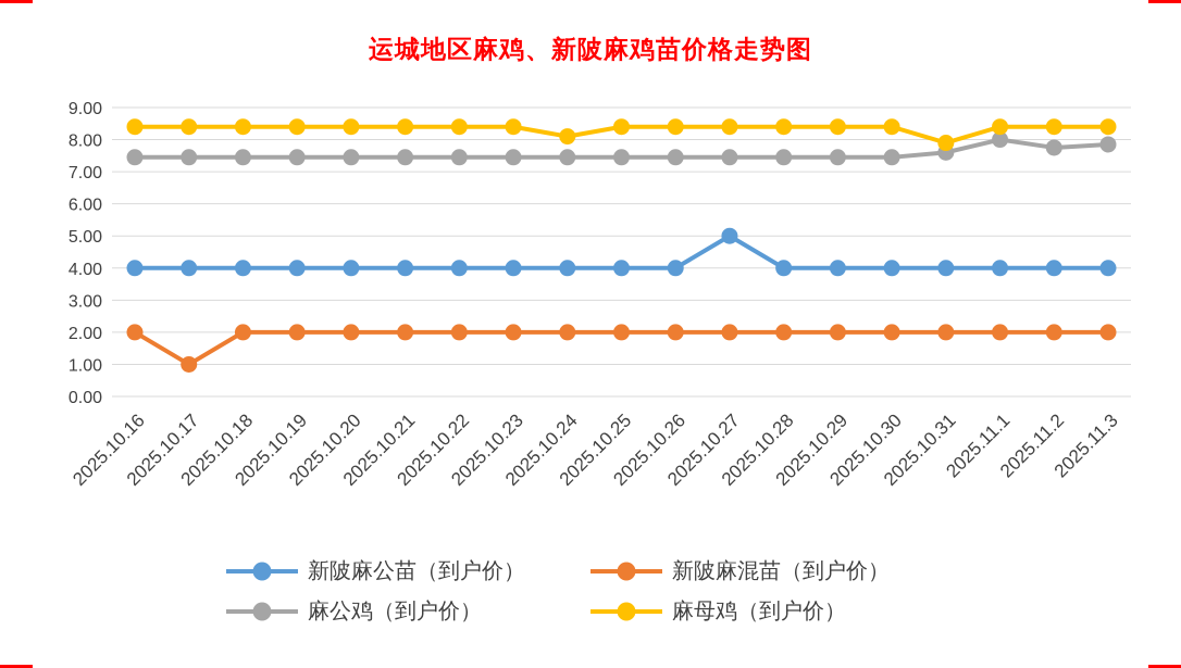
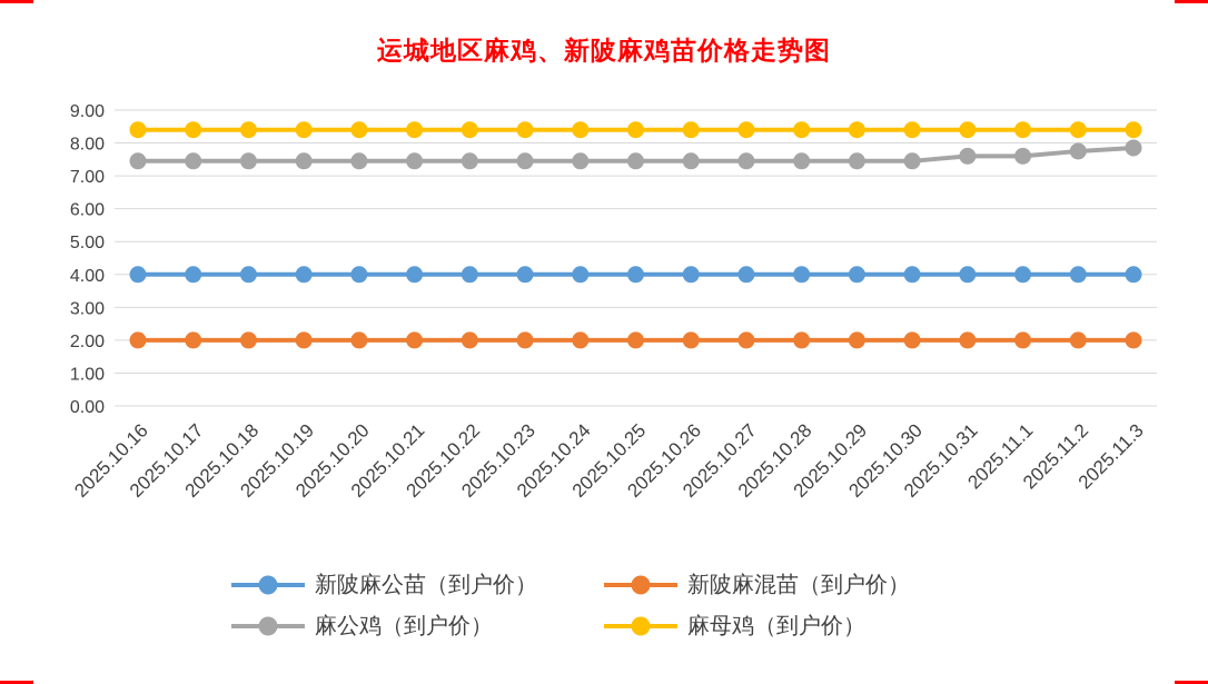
新陂麻混苗（到户价）/2025.10.17: 1 -> 2
麻母鸡（到户价）/2025.10.24: 8.1 -> 8.4
新陂麻公苗（到户价）/2025.10.27: 5 -> 4
麻母鸡（到户价）/2025.10.31: 7.9 -> 8.4
麻公鸡（到户价）/2025.11.1: 8.0 -> 7.6
